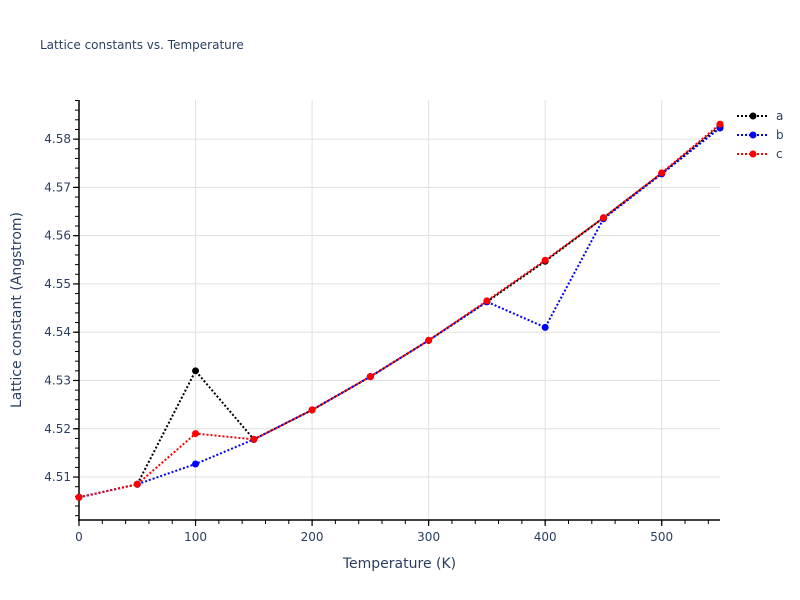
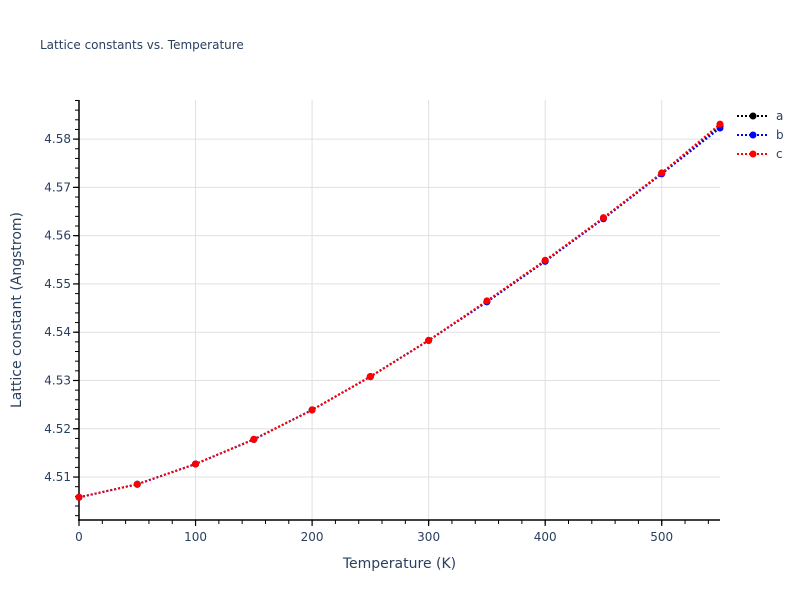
a/100: 4.532 -> 4.513
c/100: 4.519 -> 4.513
b/400: 4.541 -> 4.555
